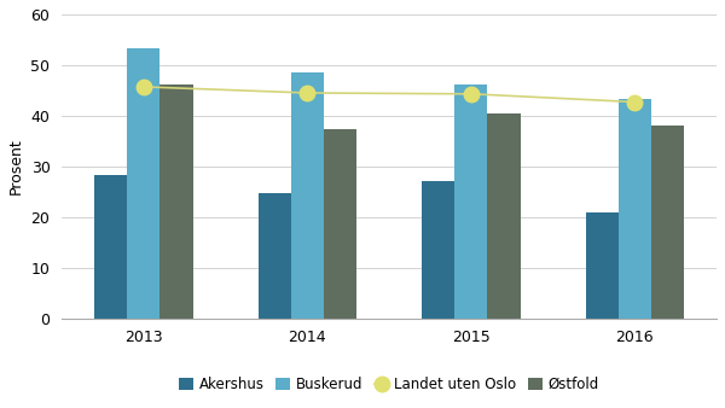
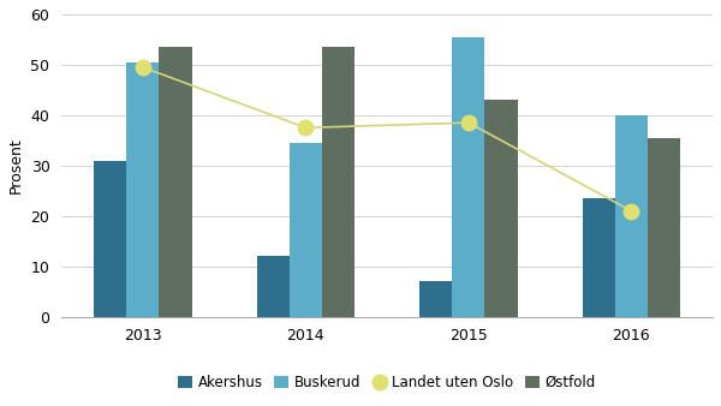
Akershus/2013: 28.4 -> 31.0
Buskerud/2013: 53.3 -> 50.5
Landet uten Oslo/2013: 45.7 -> 49.5
Østfold/2013: 46.1 -> 53.5
Akershus/2014: 24.7 -> 12.0
Buskerud/2014: 48.5 -> 34.5
Landet uten Oslo/2014: 44.5 -> 37.5
Østfold/2014: 37.3 -> 53.5
Akershus/2015: 27.1 -> 7.0
Buskerud/2015: 46.2 -> 55.5
Landet uten Oslo/2015: 44.3 -> 38.5
Østfold/2015: 40.4 -> 43.0
Akershus/2016: 20.9 -> 23.5
Buskerud/2016: 43.3 -> 40.0
Landet uten Oslo/2016: 42.7 -> 21.0
Østfold/2016: 38.1 -> 35.5
